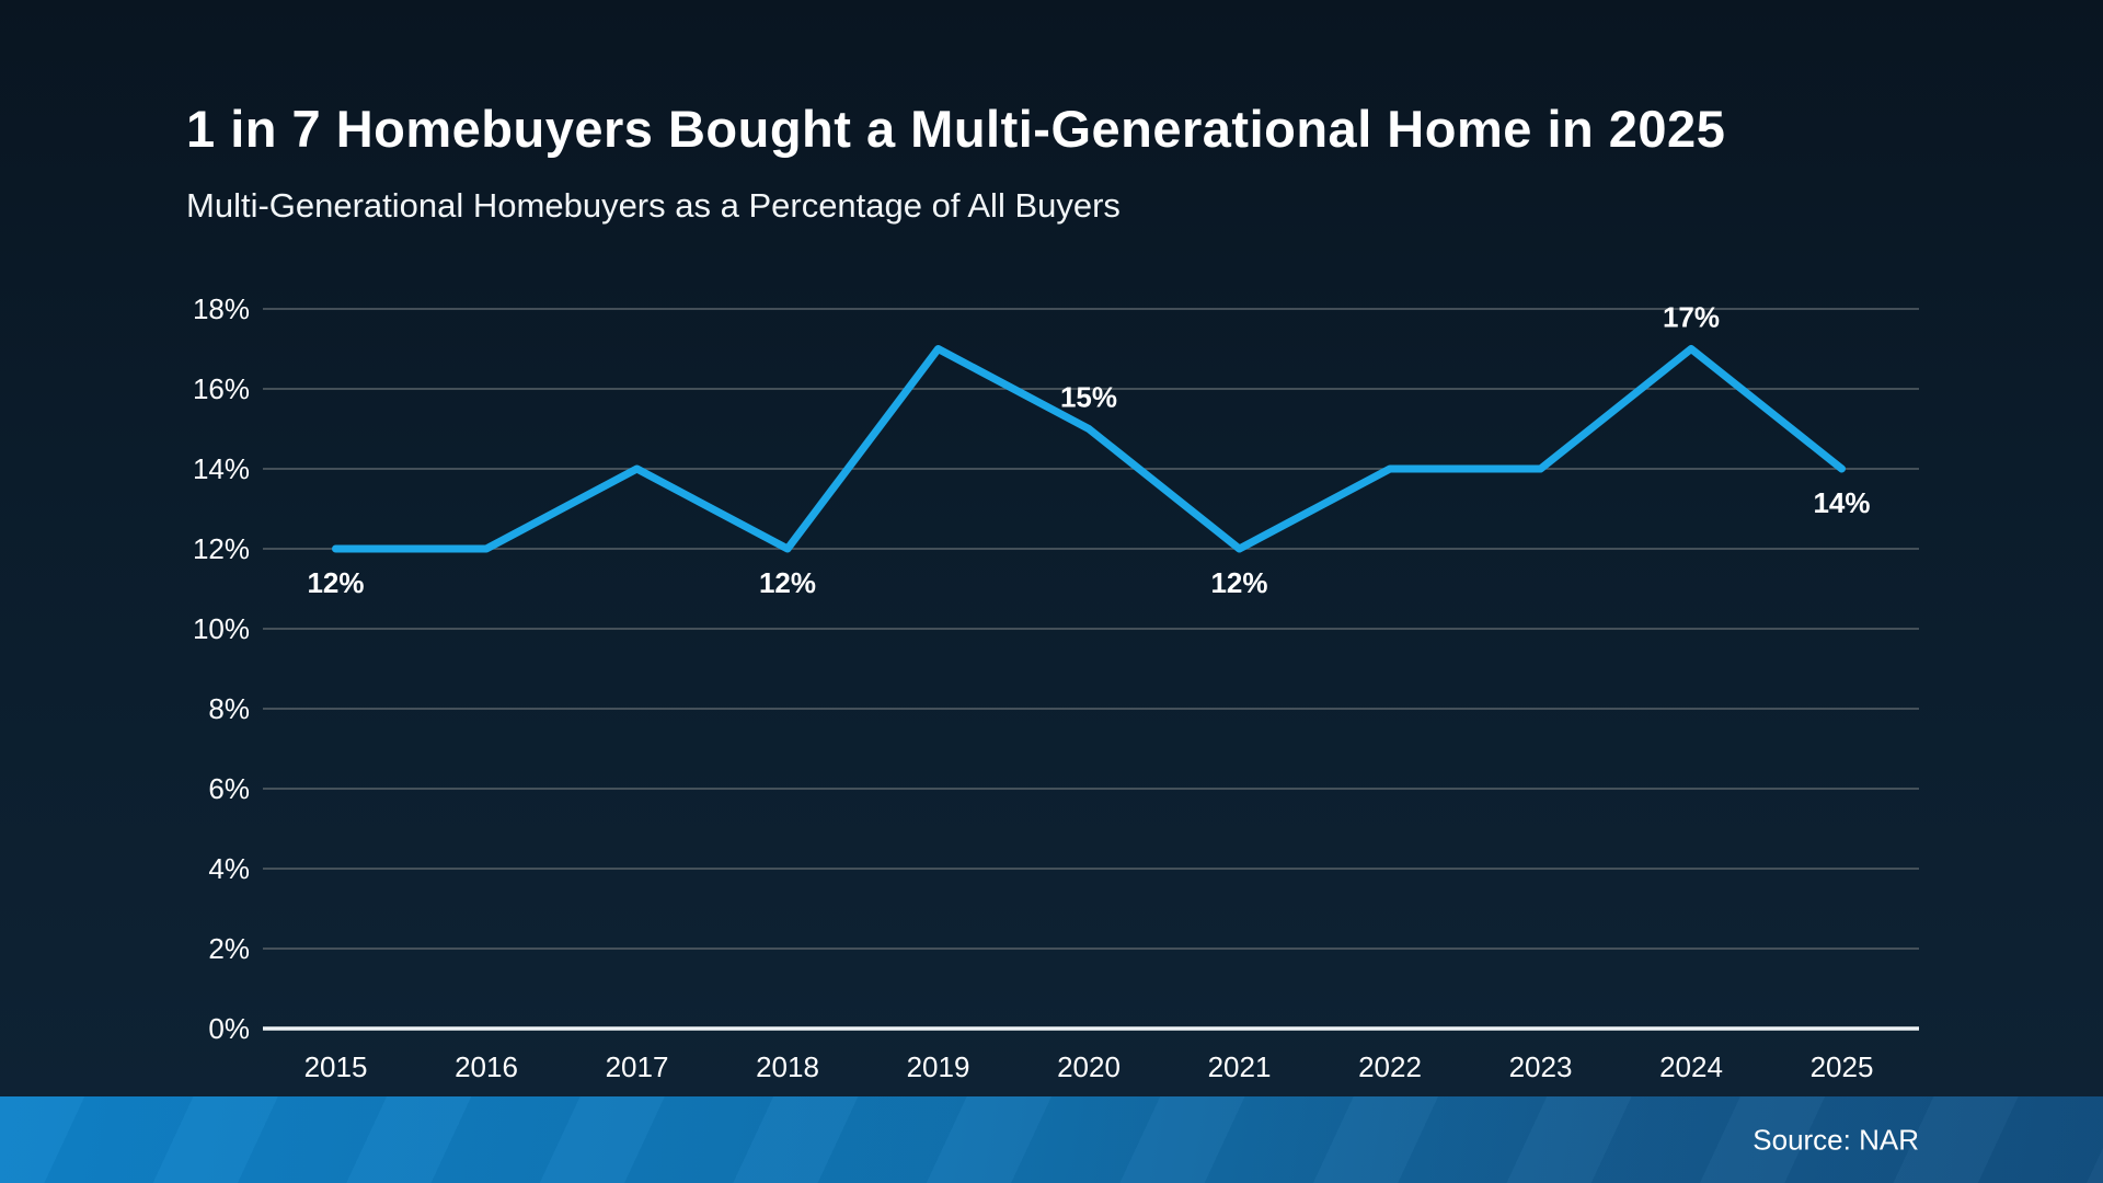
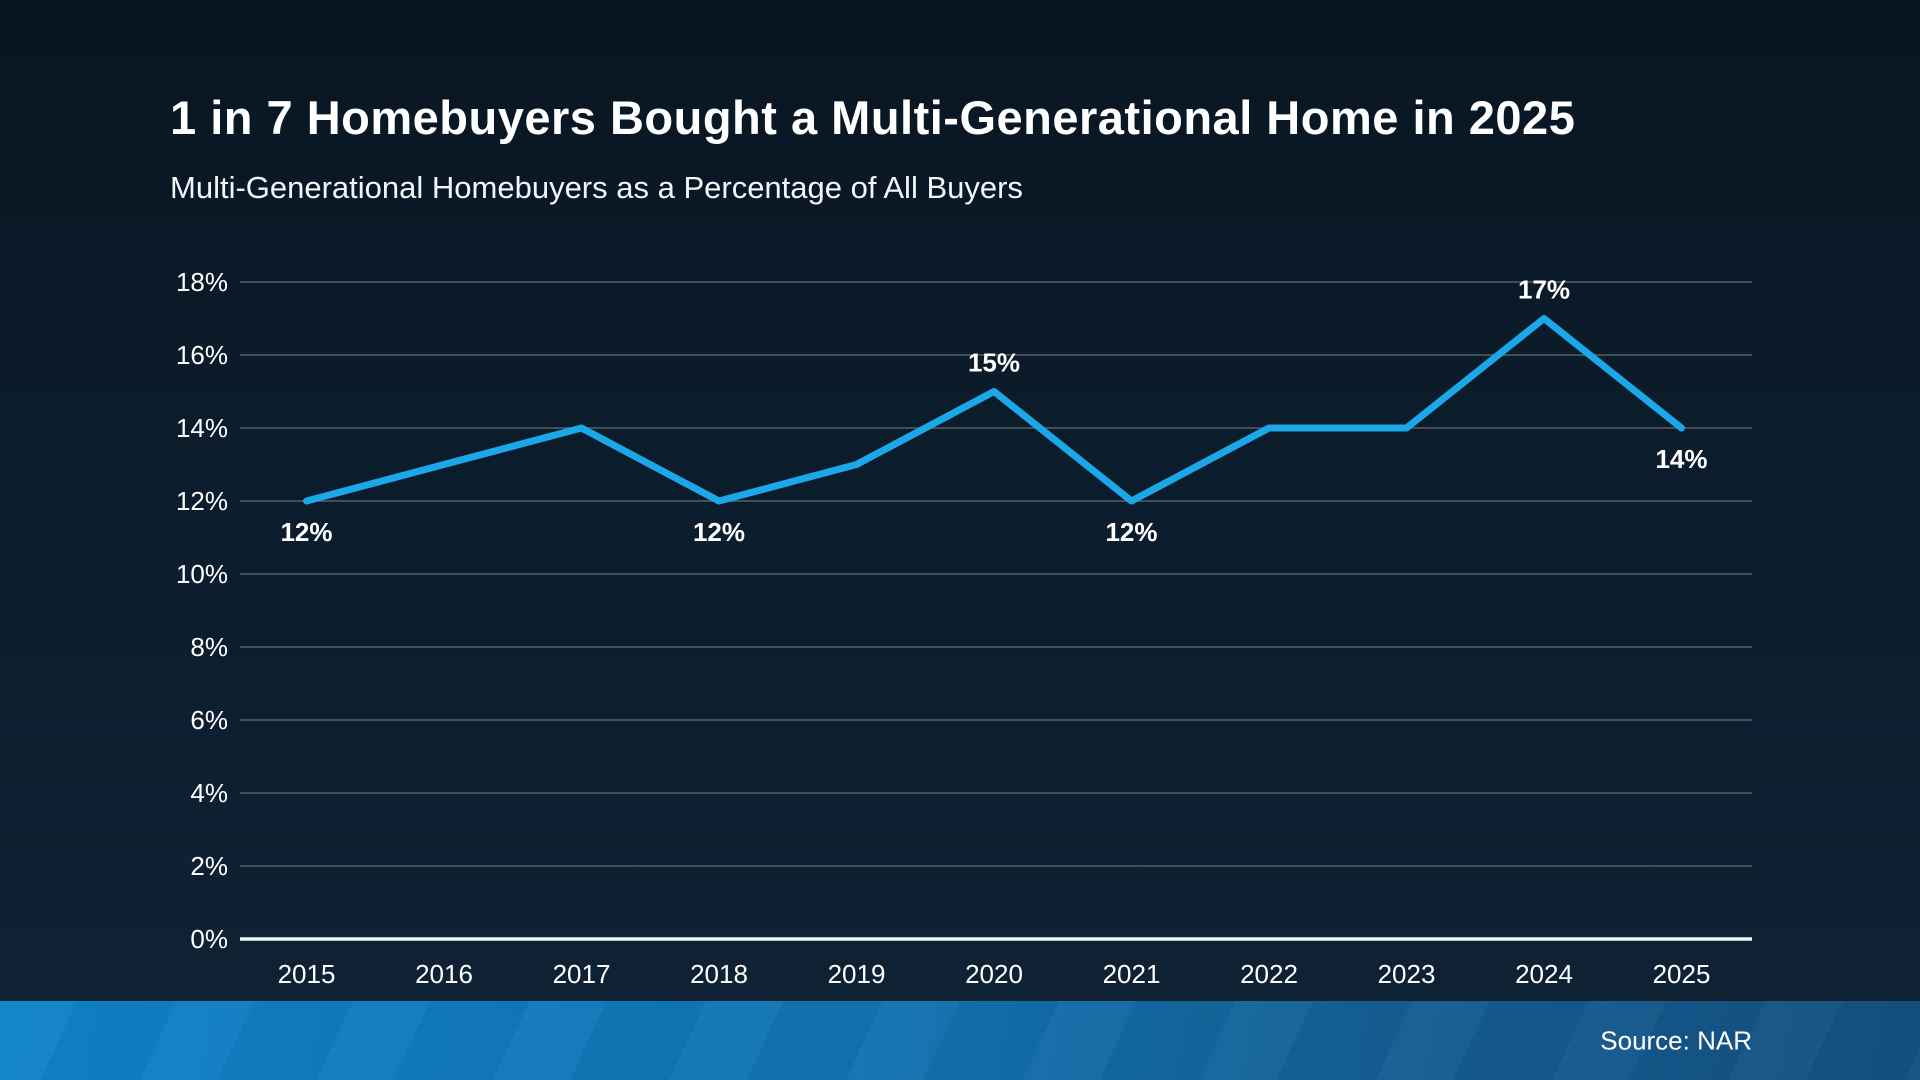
2016: 12% -> 13%
2019: 17% -> 13%
